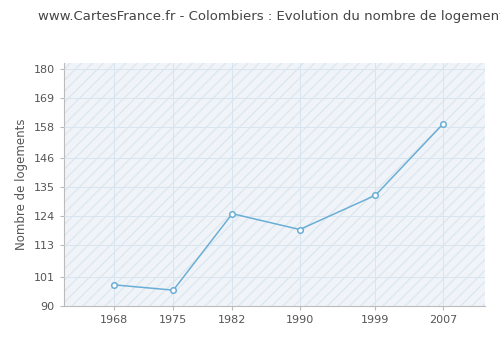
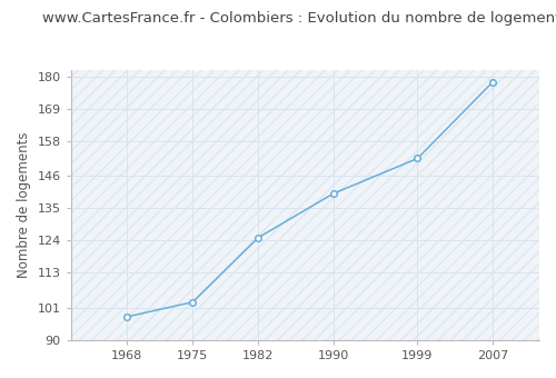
1975: 96 -> 103
1990: 119 -> 140
1999: 132 -> 152
2007: 159 -> 178
